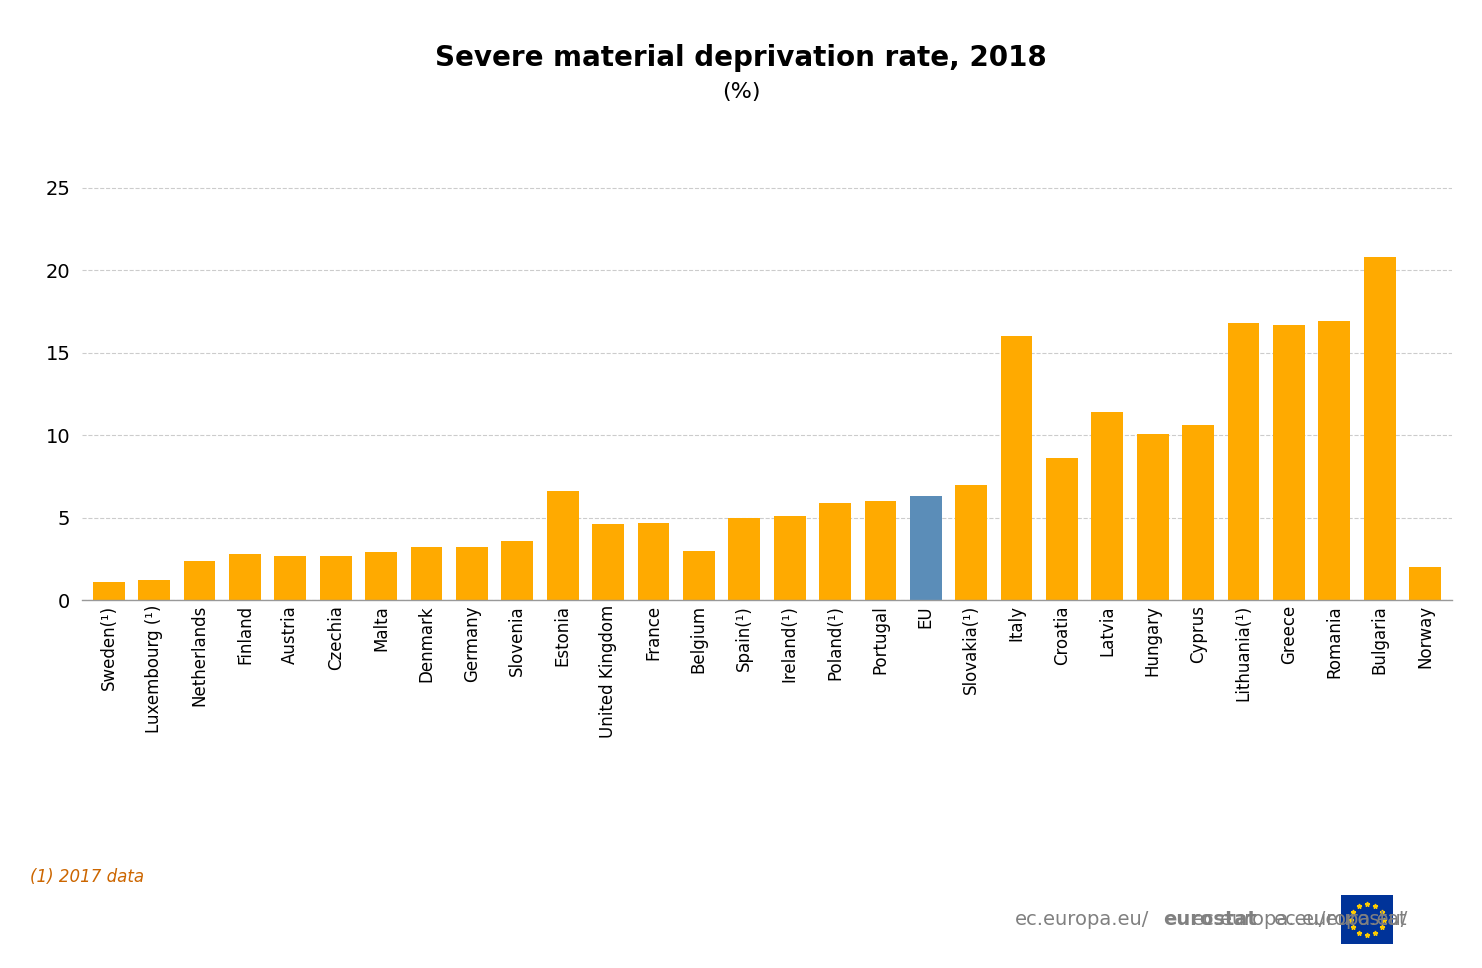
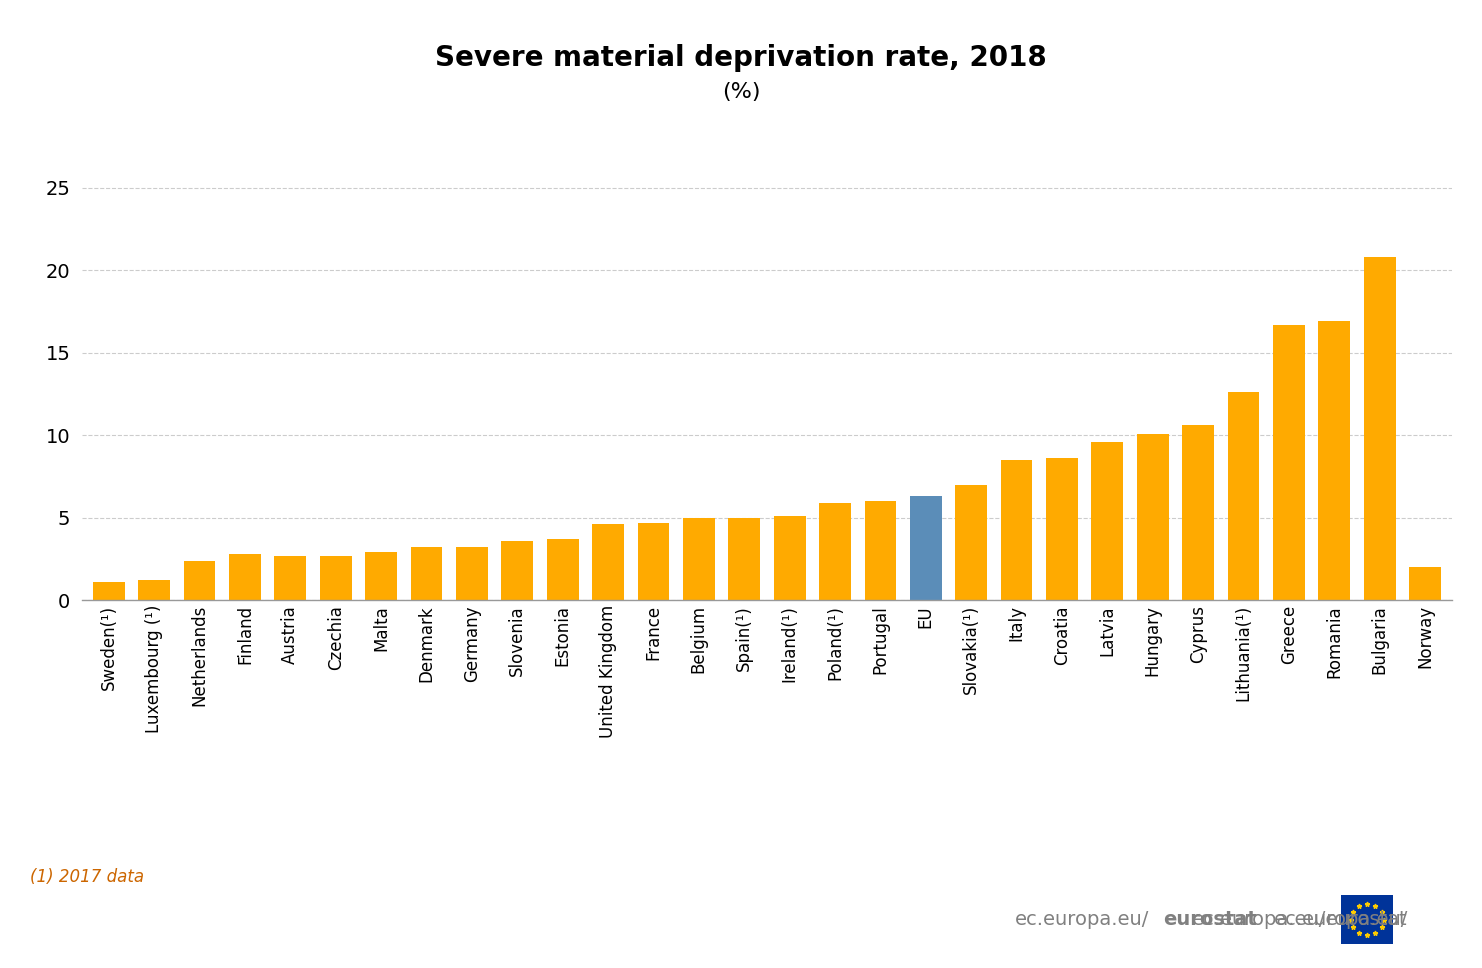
Estonia: 6.6 -> 3.7
Belgium: 3.0 -> 5.0
Italy: 16.0 -> 8.5
Latvia: 11.4 -> 9.6
Lithuania(¹): 16.8 -> 12.6
